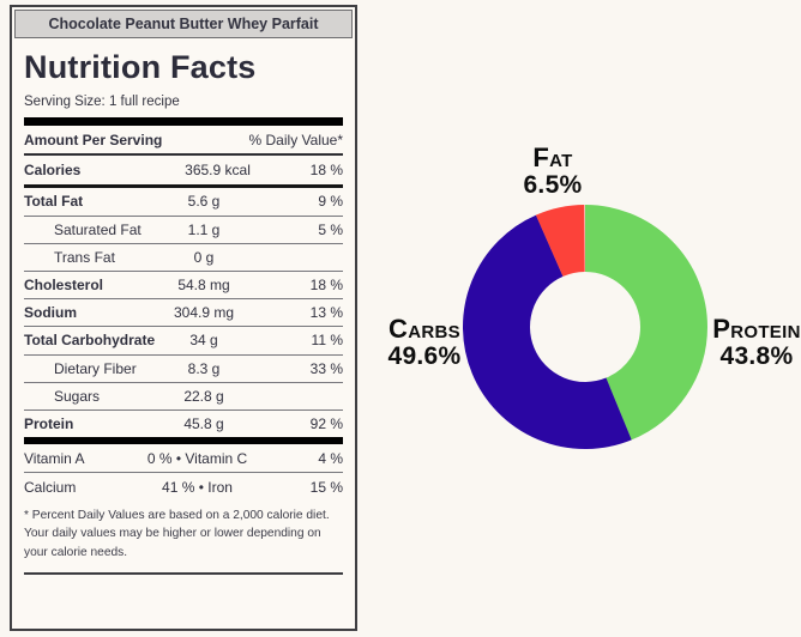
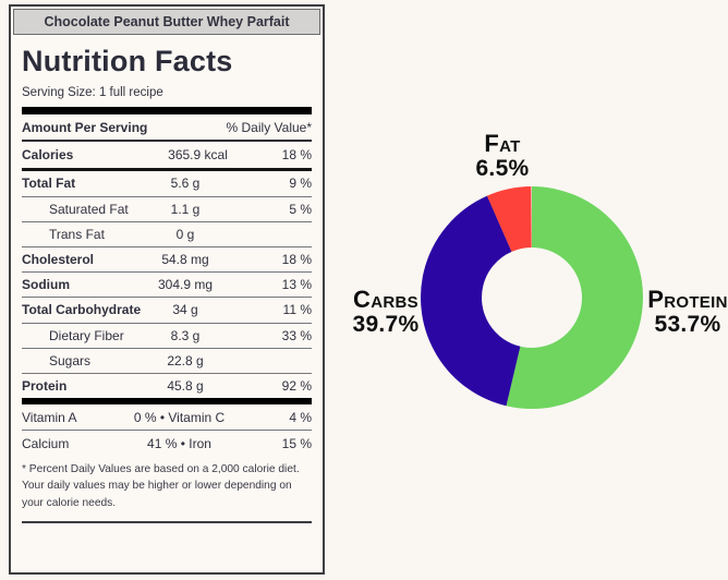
Protein: 43.8% -> 53.7%
Carbs: 49.6% -> 39.7%
